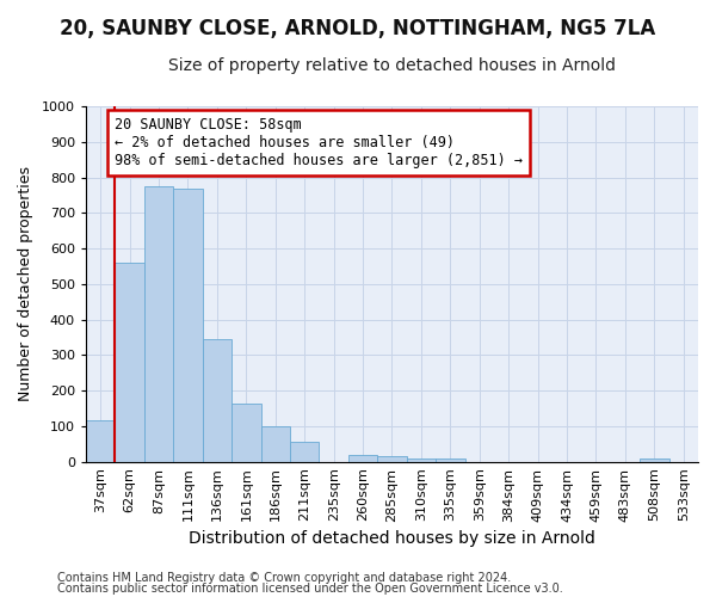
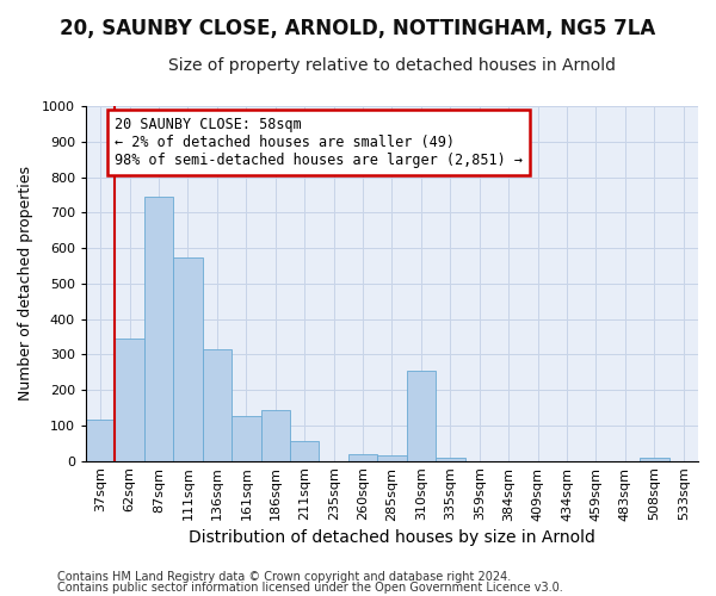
62sqm: 560 -> 345
87sqm: 775 -> 745
111sqm: 770 -> 575
136sqm: 345 -> 315
161sqm: 165 -> 125
186sqm: 100 -> 145
310sqm: 10 -> 255
